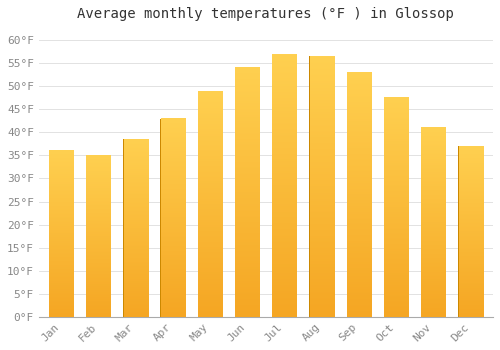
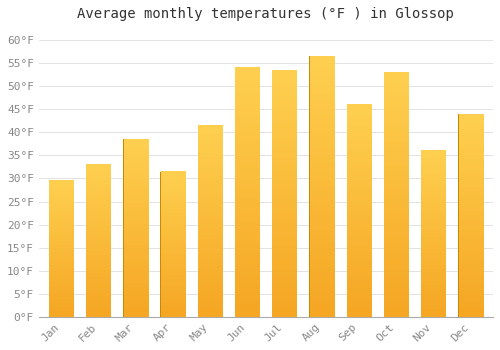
Jan: 36.0°F -> 29.5°F
Feb: 35.0°F -> 33.0°F
Apr: 43.0°F -> 31.5°F
May: 49.0°F -> 41.5°F
Jul: 57.0°F -> 53.5°F
Sep: 53.0°F -> 46.0°F
Oct: 47.5°F -> 53.0°F
Nov: 41.0°F -> 36.0°F
Dec: 37.0°F -> 44.0°F
